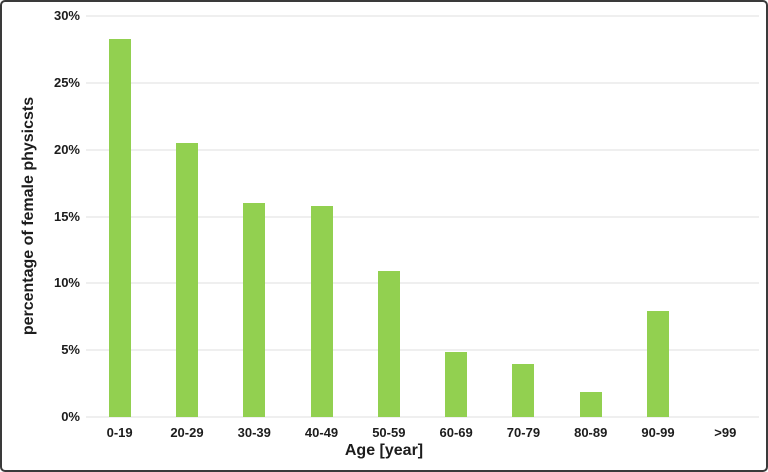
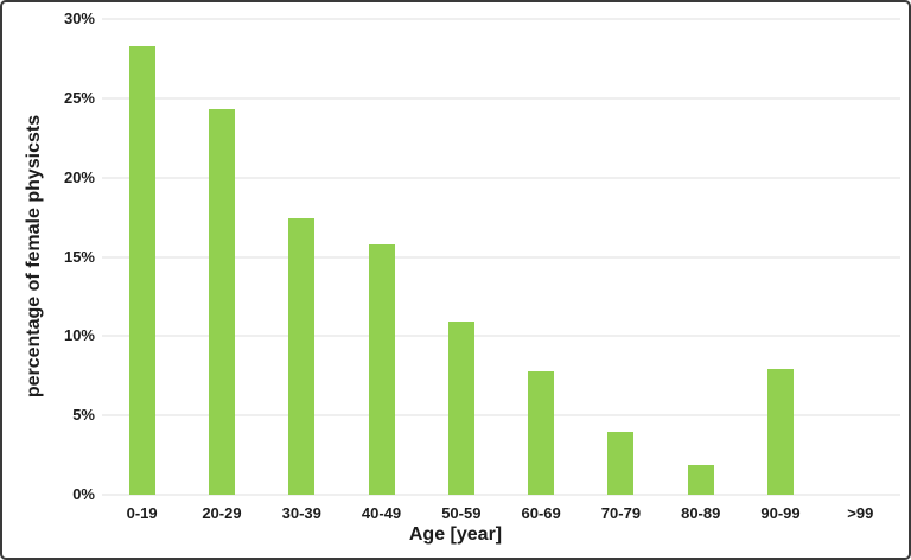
20-29: 20.5% -> 24.3%
30-39: 16.0% -> 17.4%
60-69: 4.9% -> 7.8%
